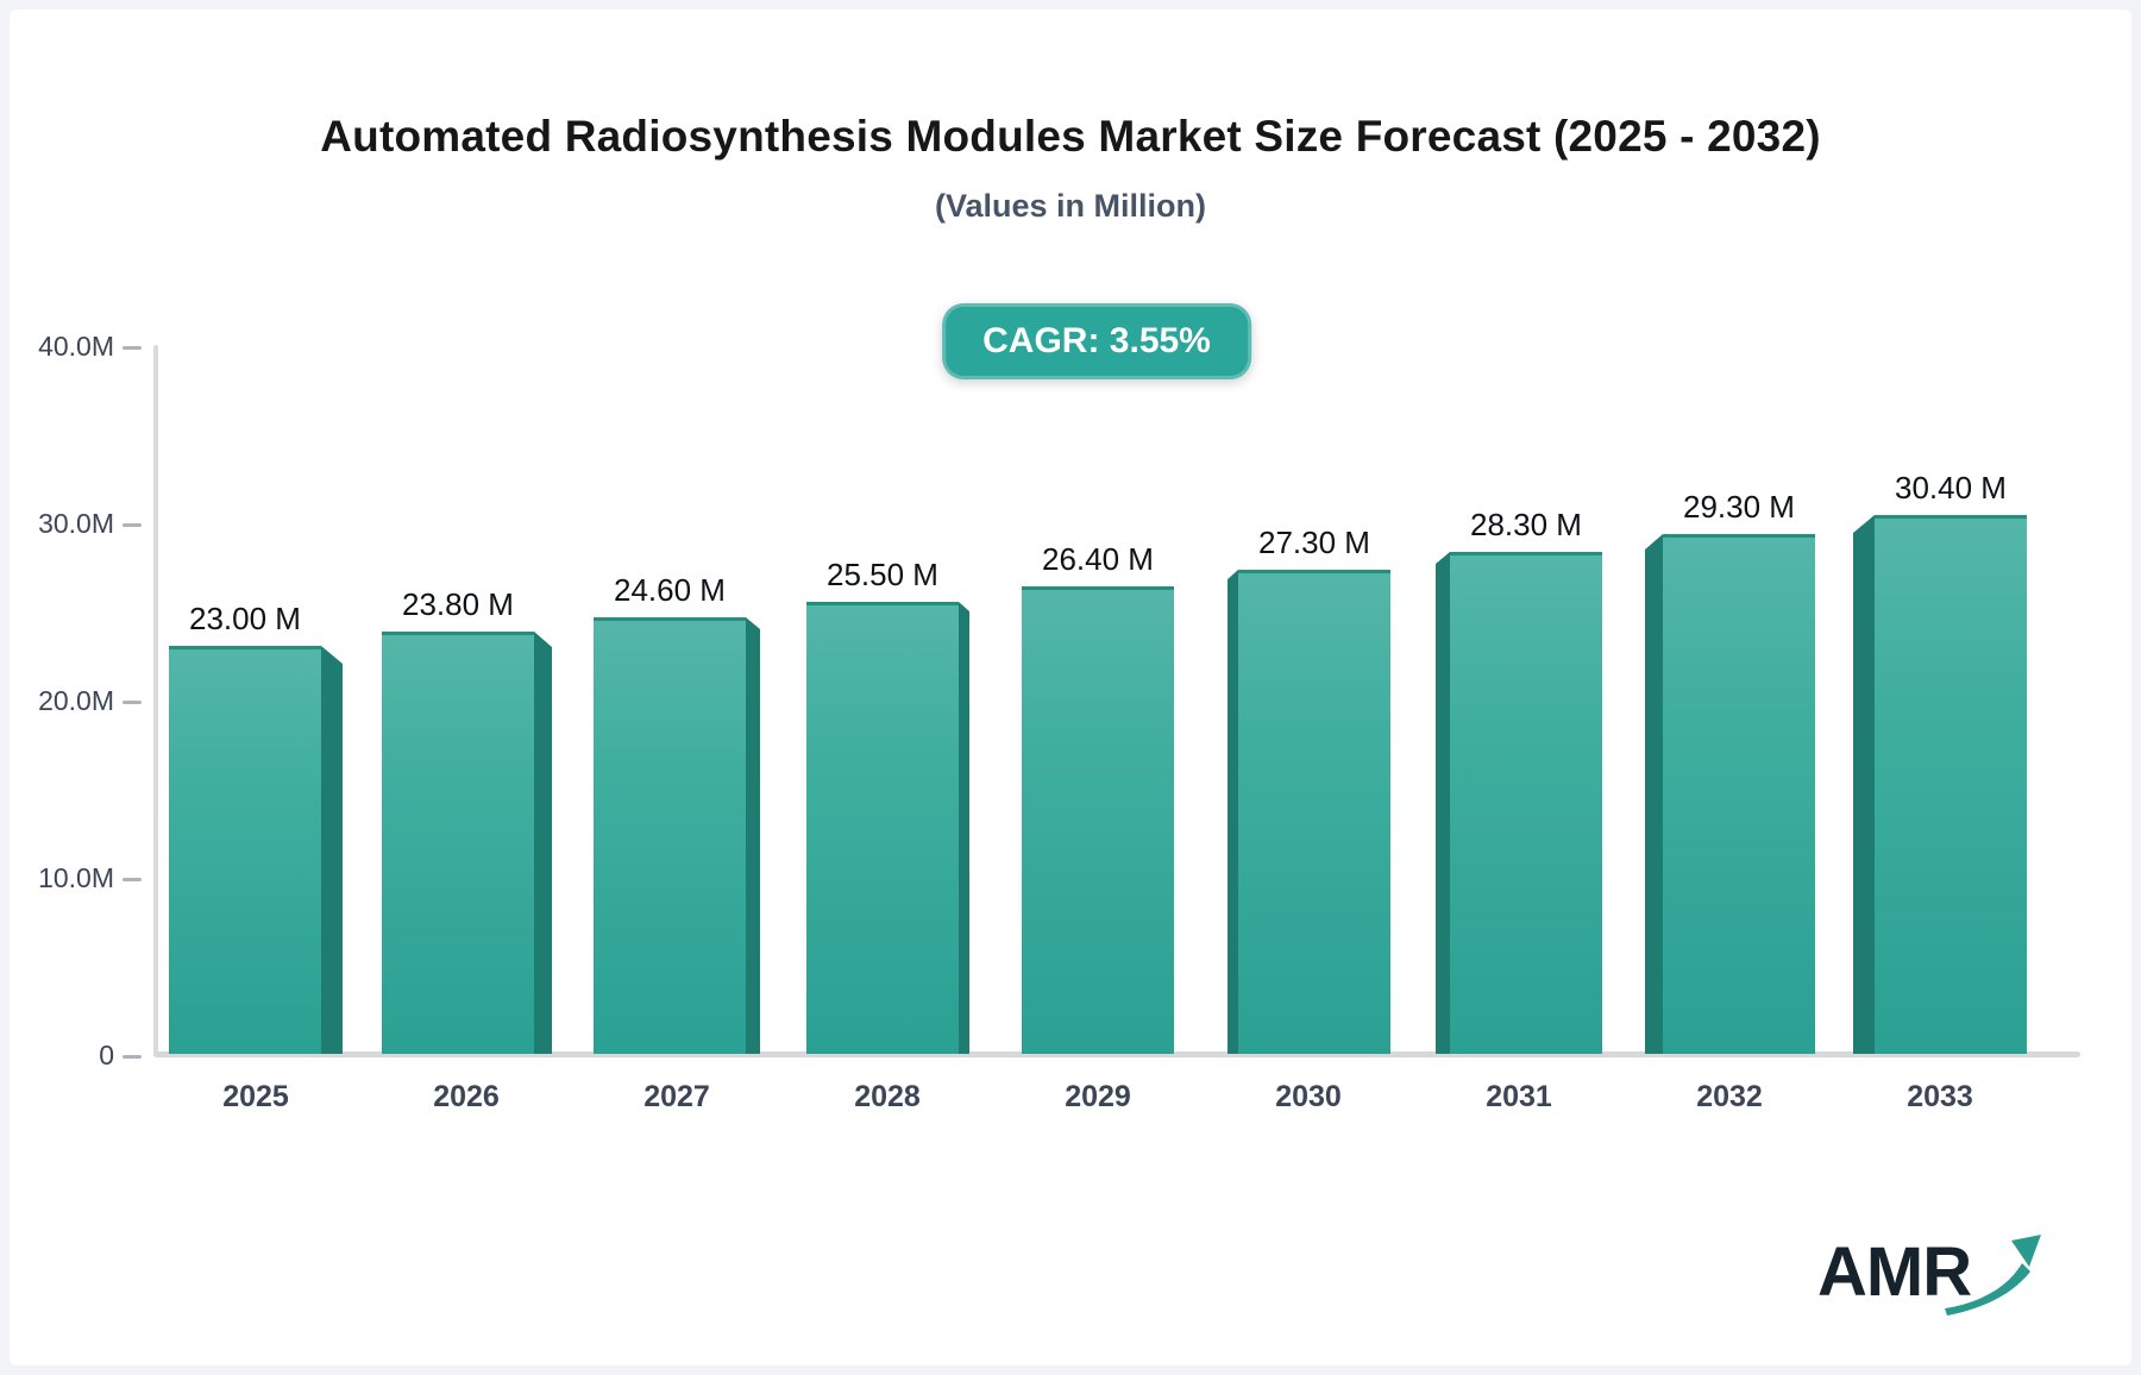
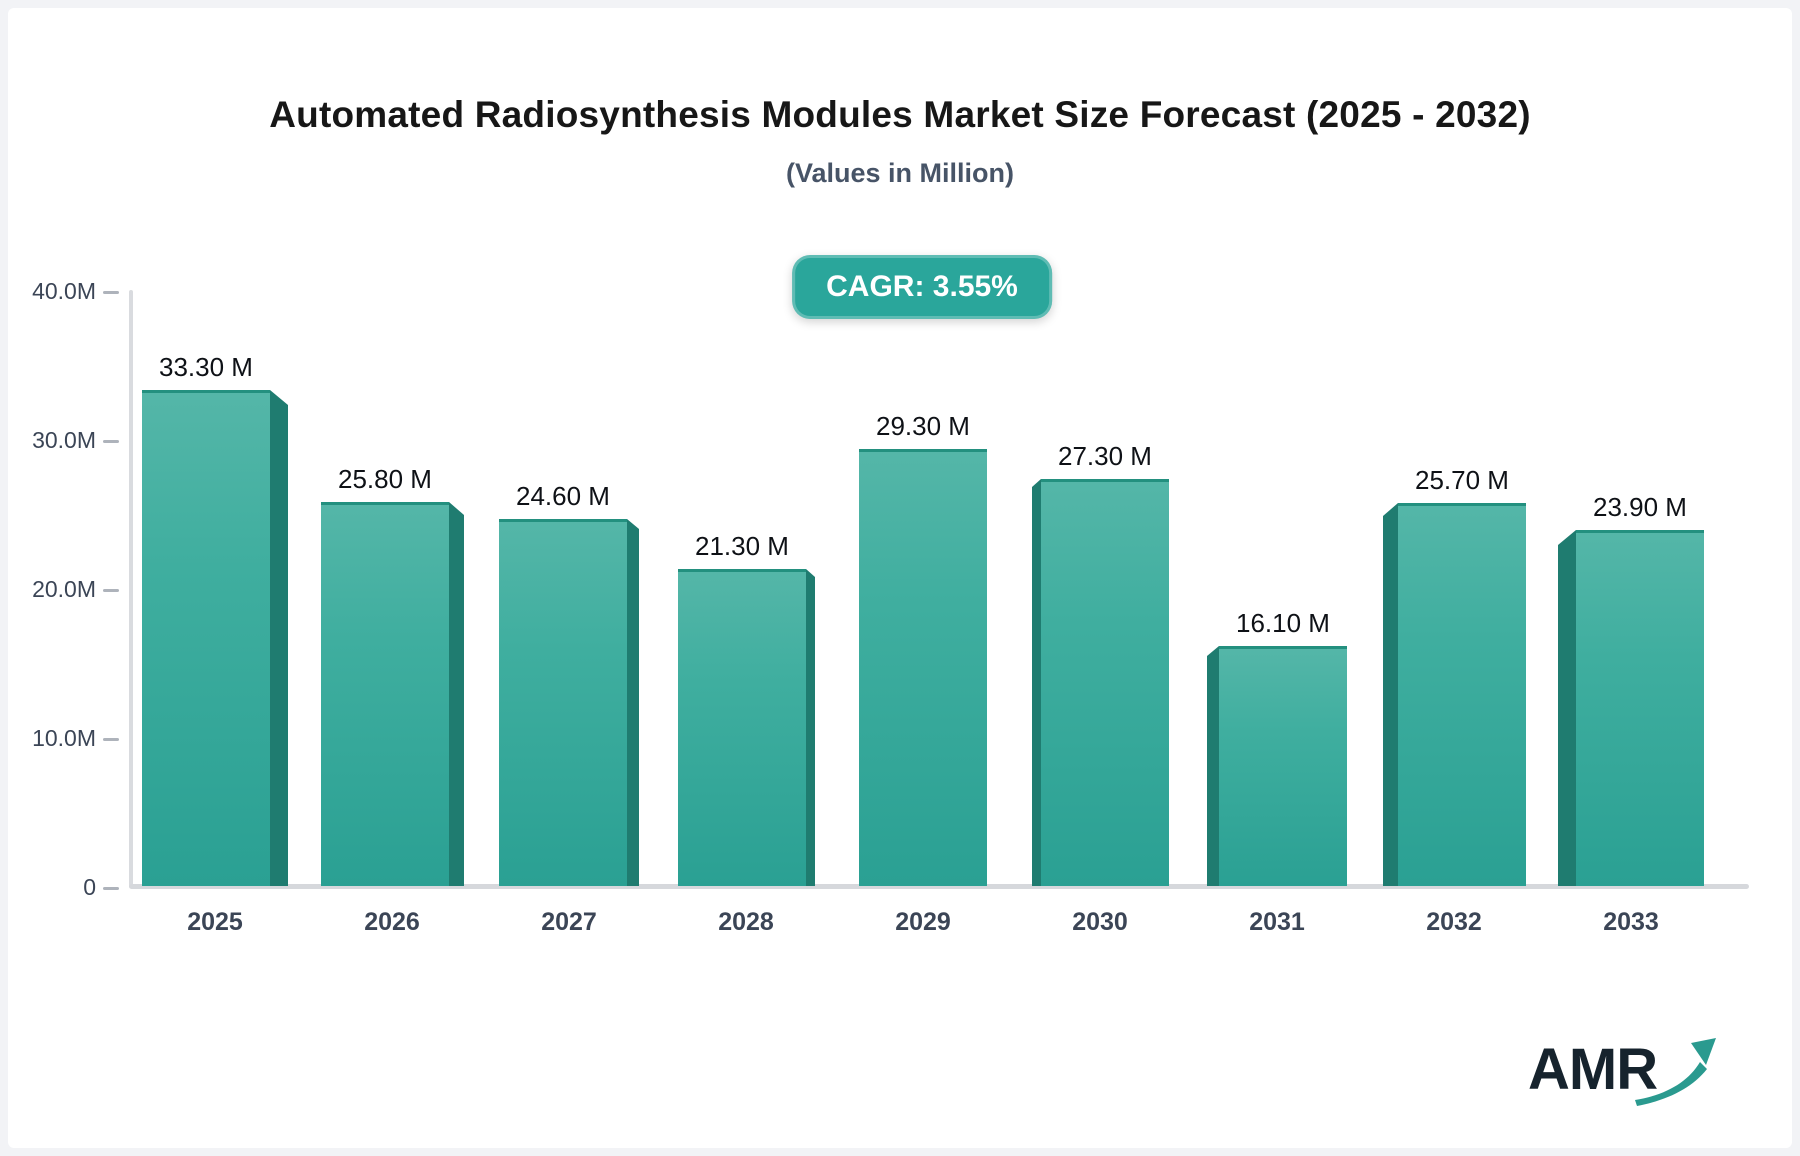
2025: 23.00 -> 33.30
2026: 23.80 -> 25.80
2028: 25.50 -> 21.30
2029: 26.40 -> 29.30
2031: 28.30 -> 16.10
2032: 29.30 -> 25.70
2033: 30.40 -> 23.90
